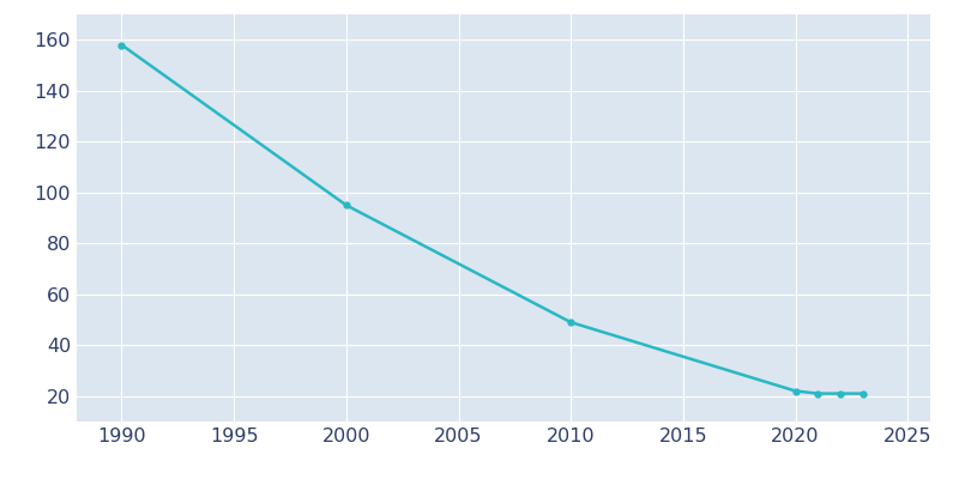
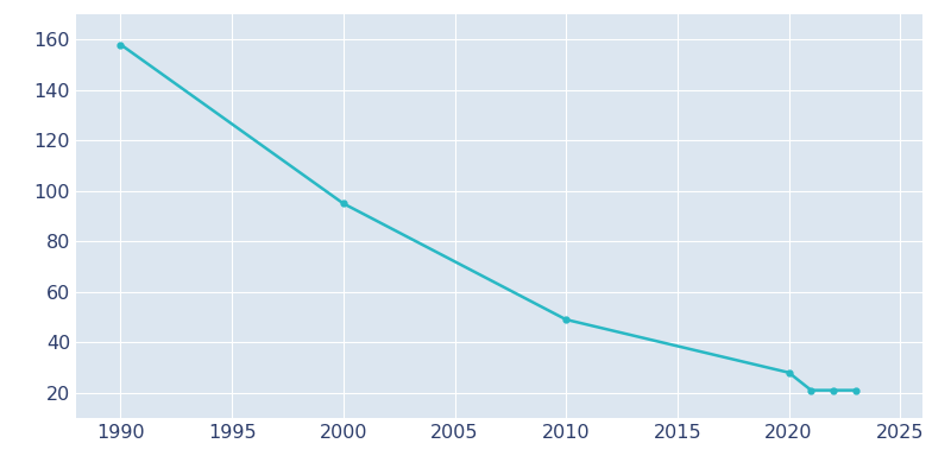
2020: 22 -> 28
